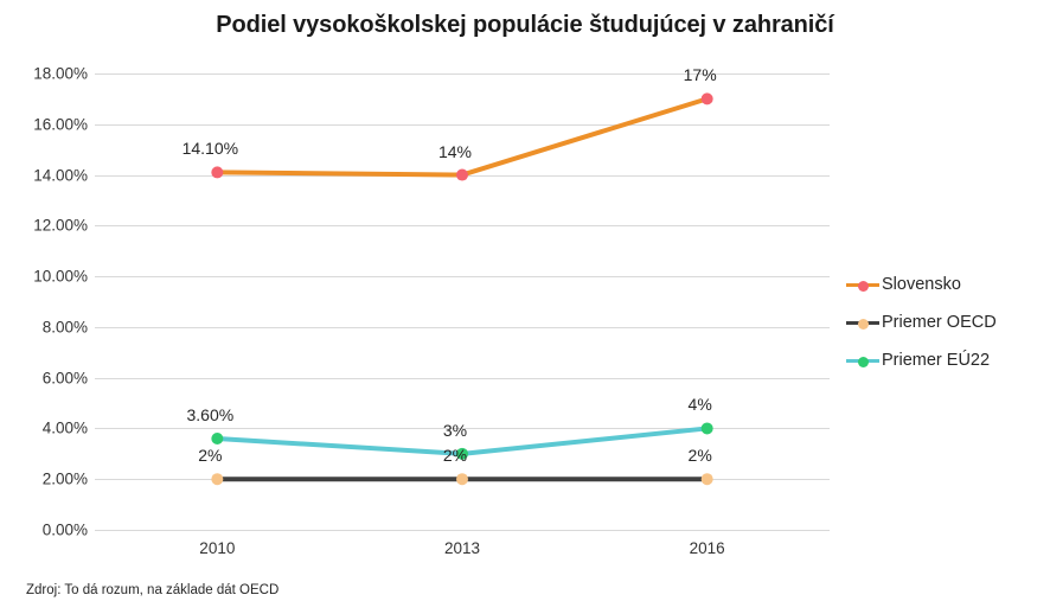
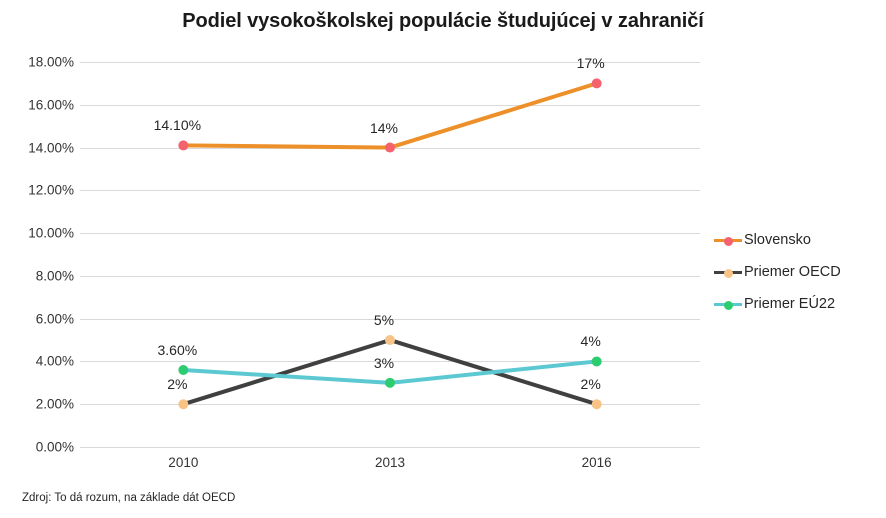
Priemer OECD/2013: 2% -> 5%
